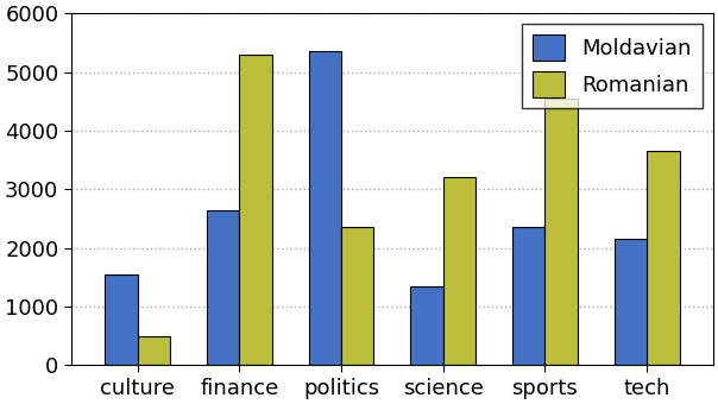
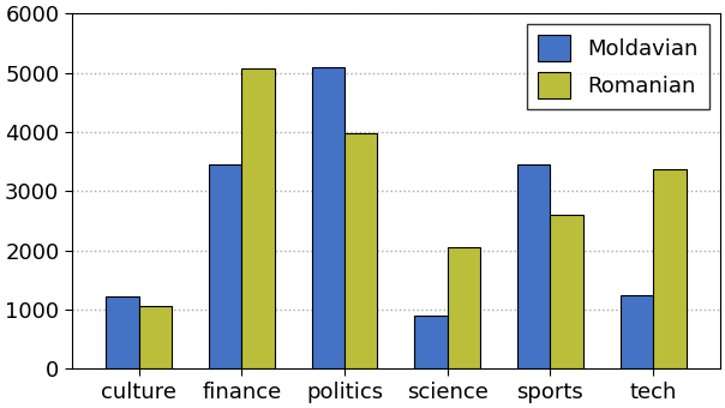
Moldavian/culture: 1550 -> 1220
Romanian/culture: 500 -> 1060
Moldavian/finance: 2650 -> 3450
Romanian/finance: 5300 -> 5080
Moldavian/politics: 5350 -> 5100
Romanian/politics: 2350 -> 3980
Moldavian/science: 1350 -> 900
Romanian/science: 3200 -> 2050
Moldavian/sports: 2350 -> 3450
Romanian/sports: 4550 -> 2600
Moldavian/tech: 2150 -> 1250
Romanian/tech: 3650 -> 3380
